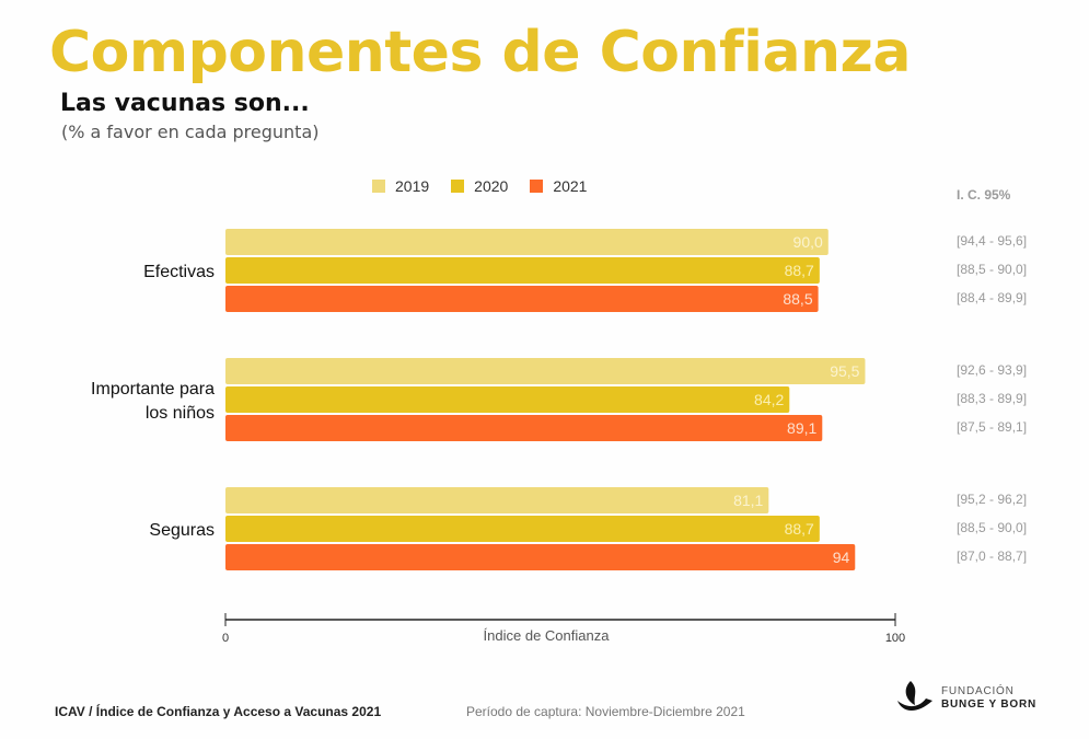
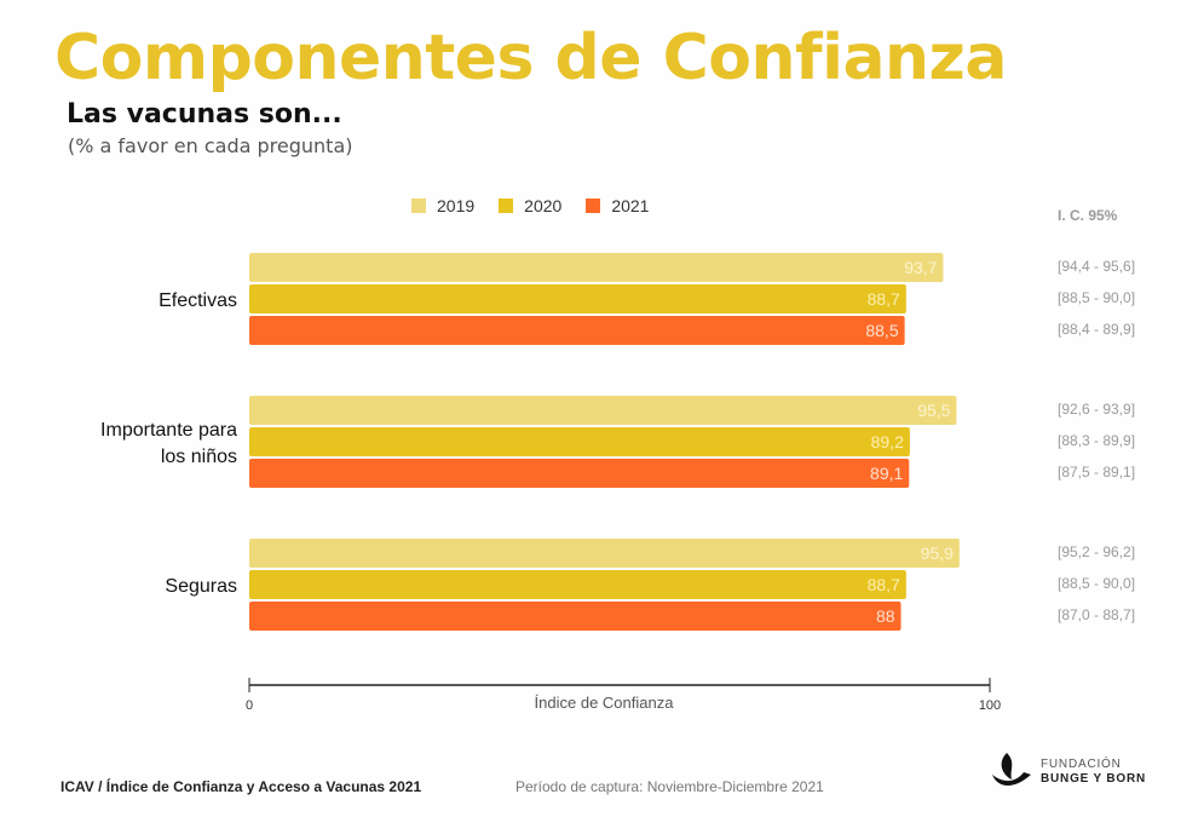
2019/Efectivas: 90,0 -> 93,7
2020/Importante para los niños: 84,2 -> 89,2
2019/Seguras: 81,1 -> 95,9
2021/Seguras: 94 -> 88
